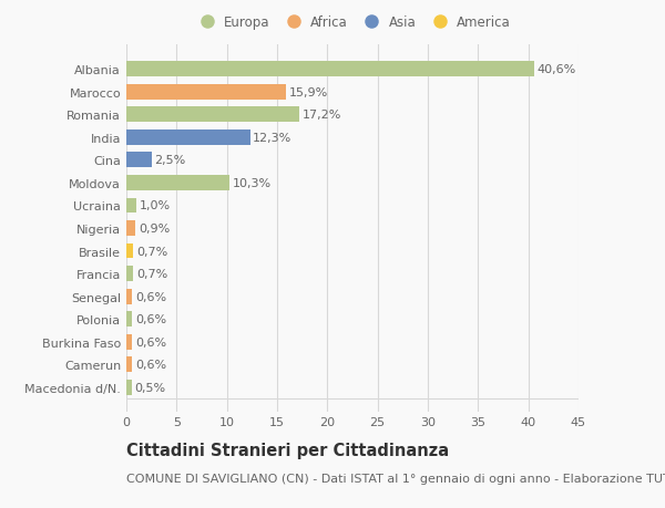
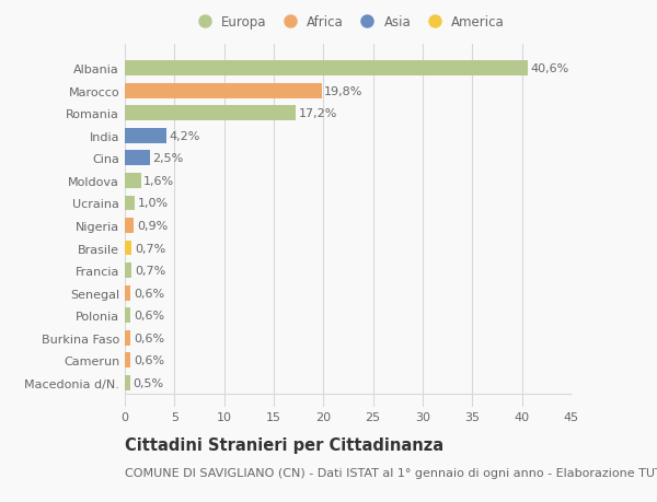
Marocco: 15,9% -> 19,8%
India: 12,3% -> 4,2%
Moldova: 10,3% -> 1,6%
